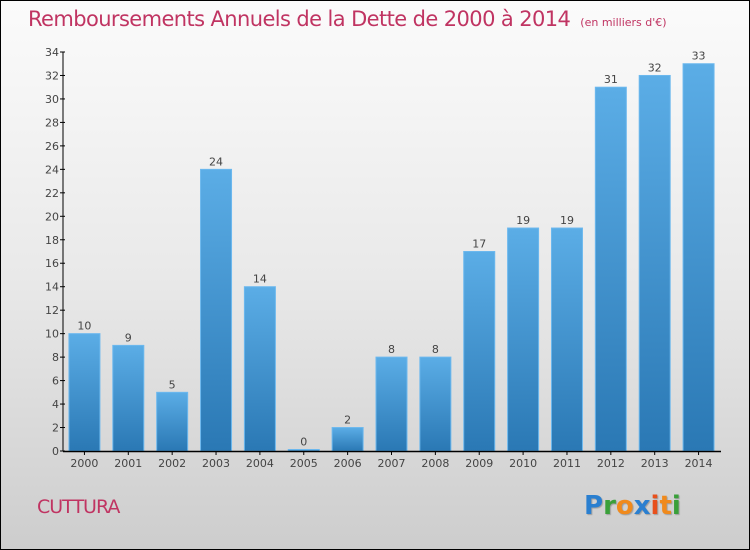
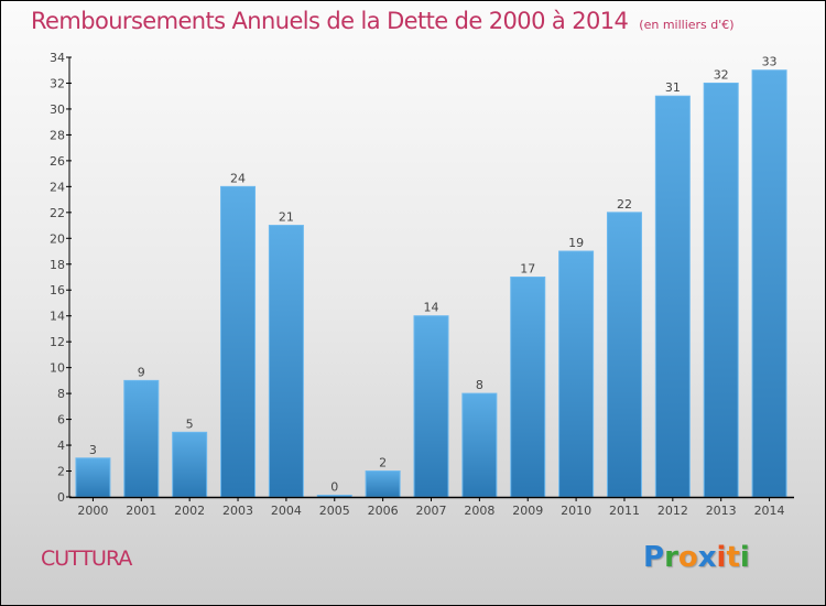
2000: 10 -> 3
2004: 14 -> 21
2007: 8 -> 14
2011: 19 -> 22
